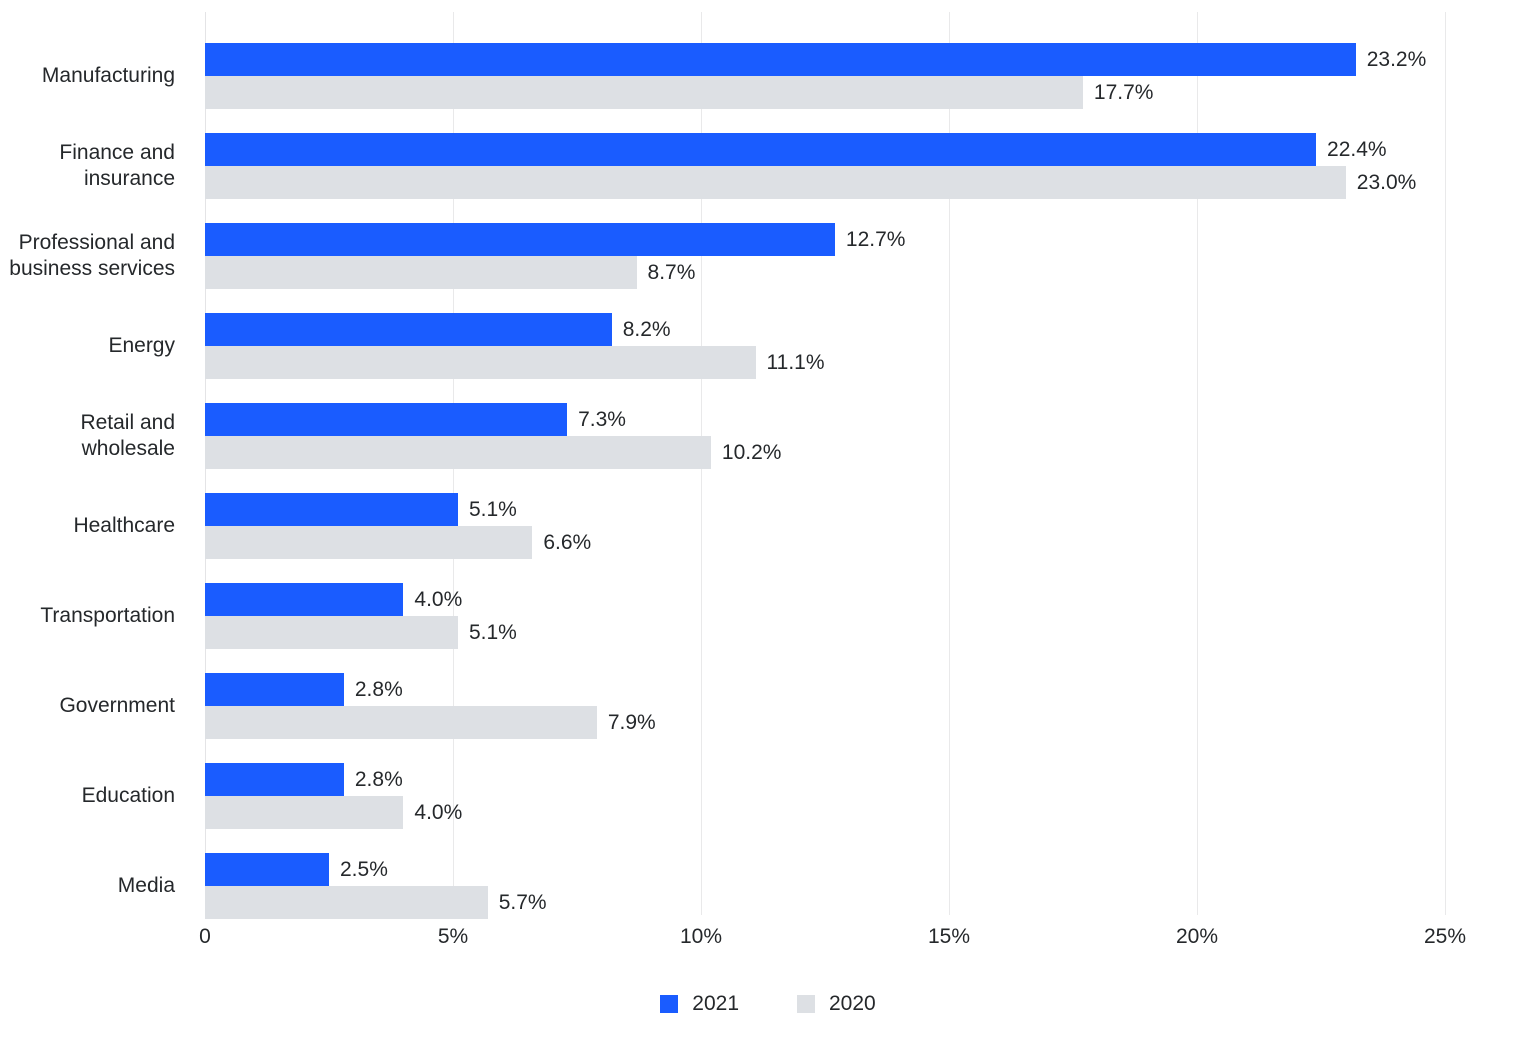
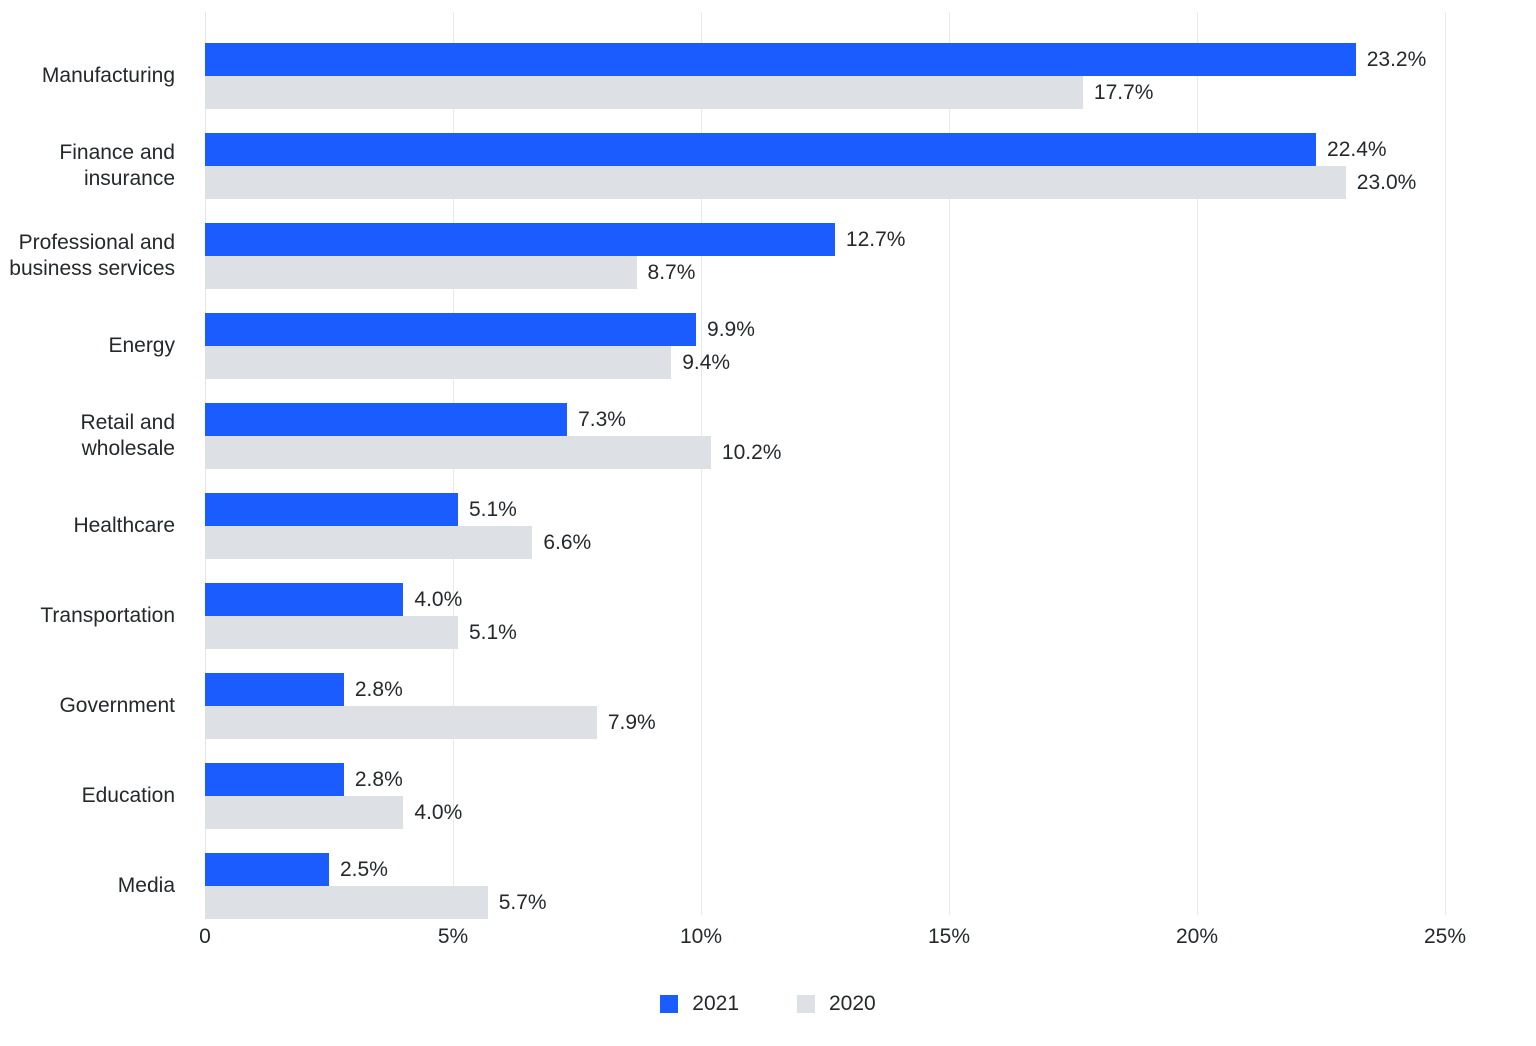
2021/Energy: 8.2% -> 9.9%
2020/Energy: 11.1% -> 9.4%
